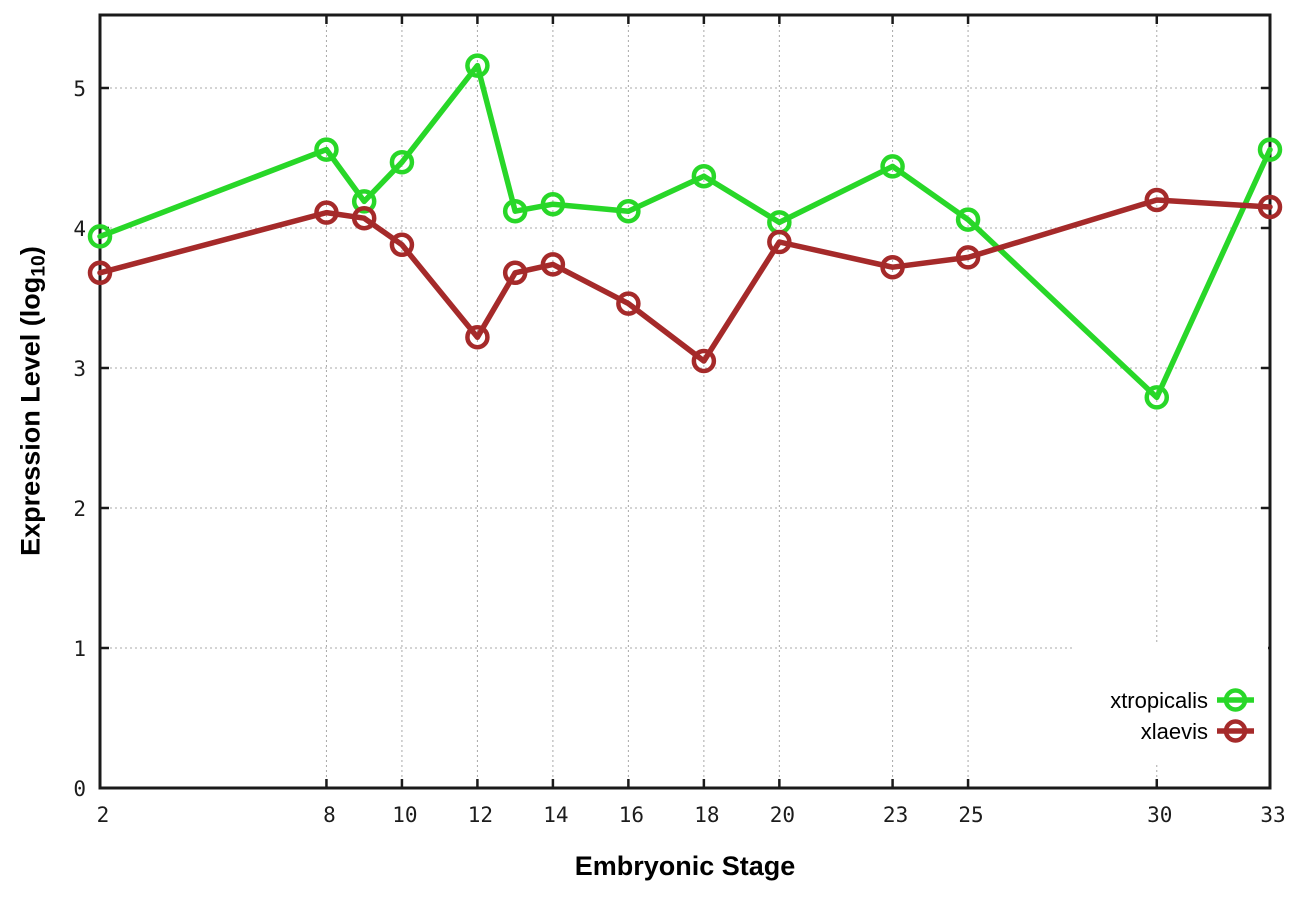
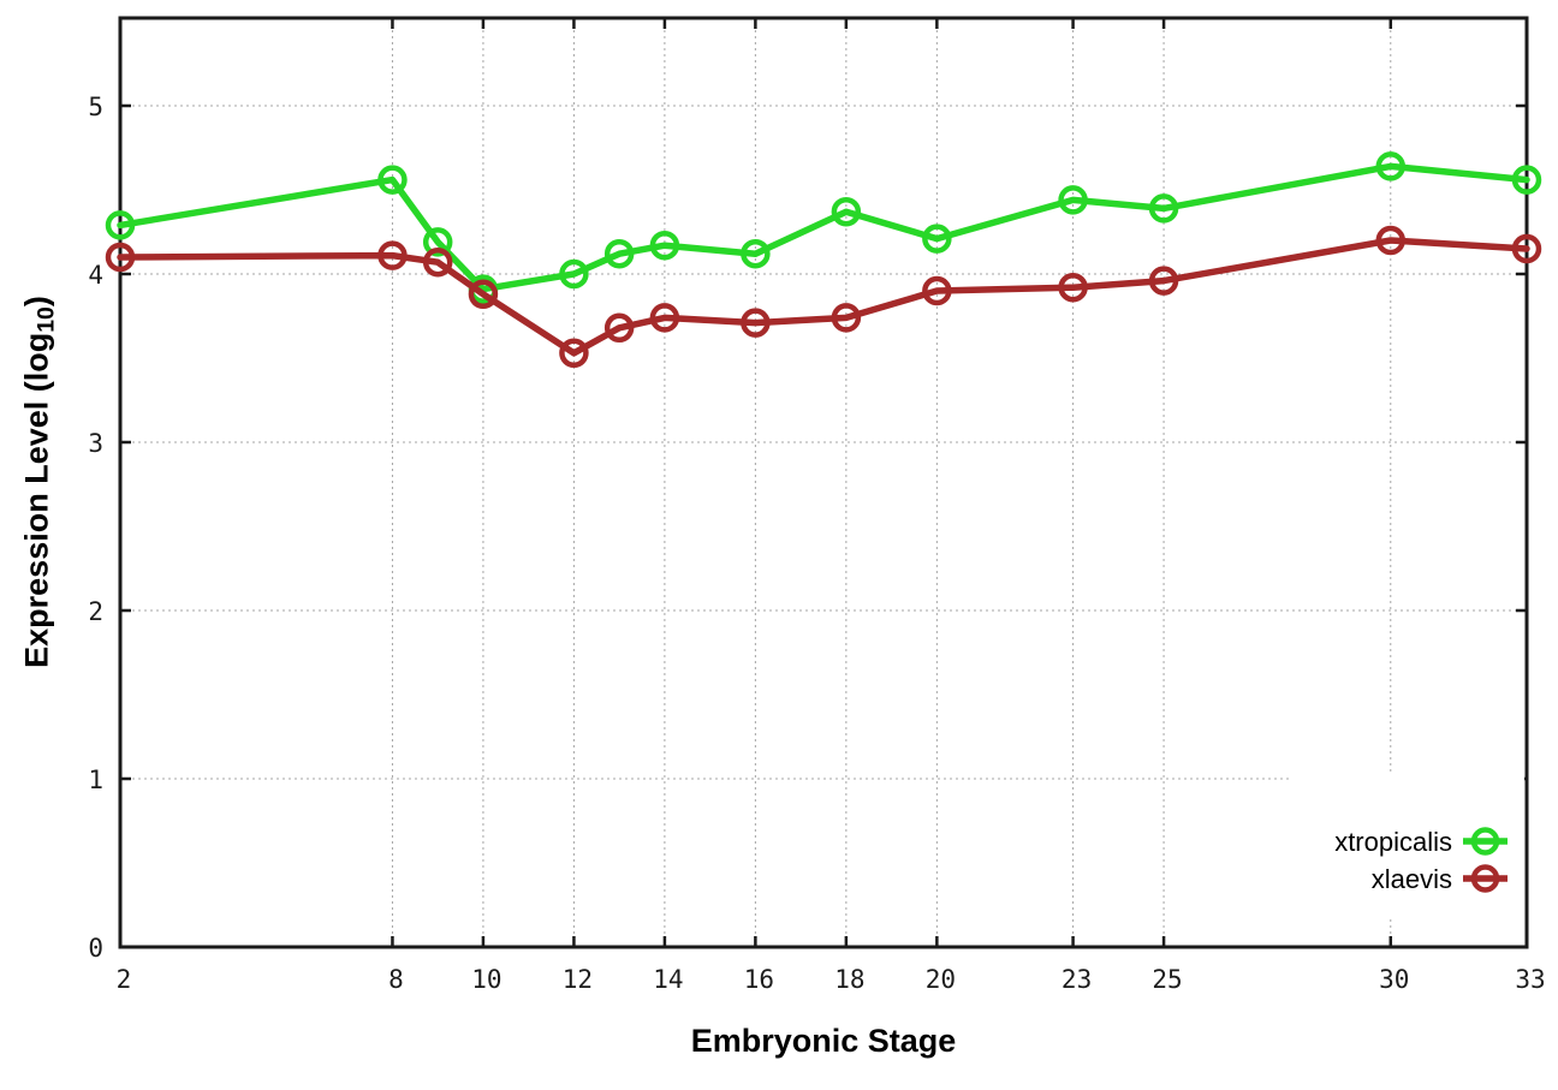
xtropicalis/2: 3.94 -> 4.29
xlaevis/2: 3.68 -> 4.10
xtropicalis/10: 4.47 -> 3.91
xtropicalis/12: 5.16 -> 4.00
xlaevis/12: 3.22 -> 3.53
xlaevis/16: 3.46 -> 3.71
xlaevis/18: 3.05 -> 3.74
xtropicalis/20: 4.04 -> 4.21
xlaevis/23: 3.72 -> 3.92
xtropicalis/25: 4.06 -> 4.39
xlaevis/25: 3.79 -> 3.96
xtropicalis/30: 2.79 -> 4.64
